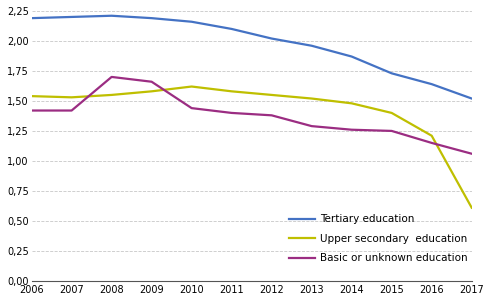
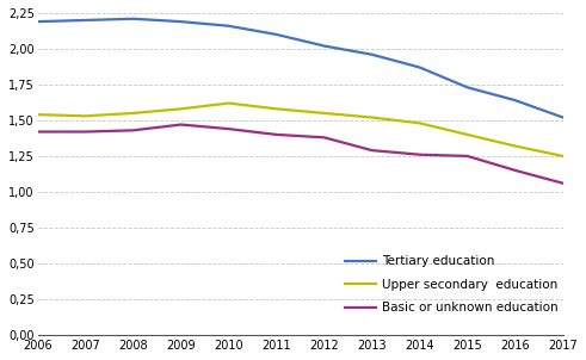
Basic or unknown education/2008: 1,70 -> 1,43
Basic or unknown education/2009: 1,66 -> 1,47
Upper secondary education/2016: 1,21 -> 1,32
Upper secondary education/2017: 0,61 -> 1,25
